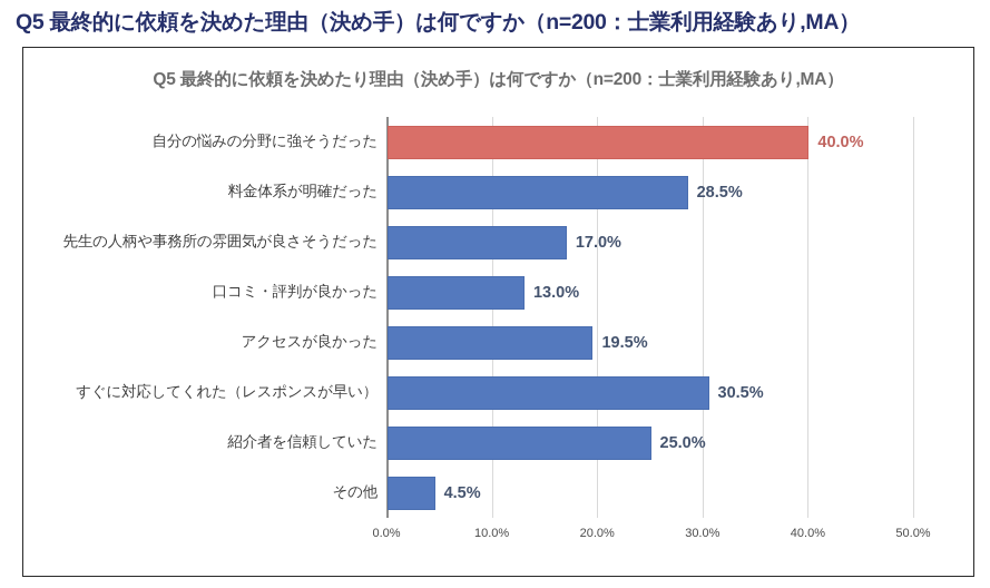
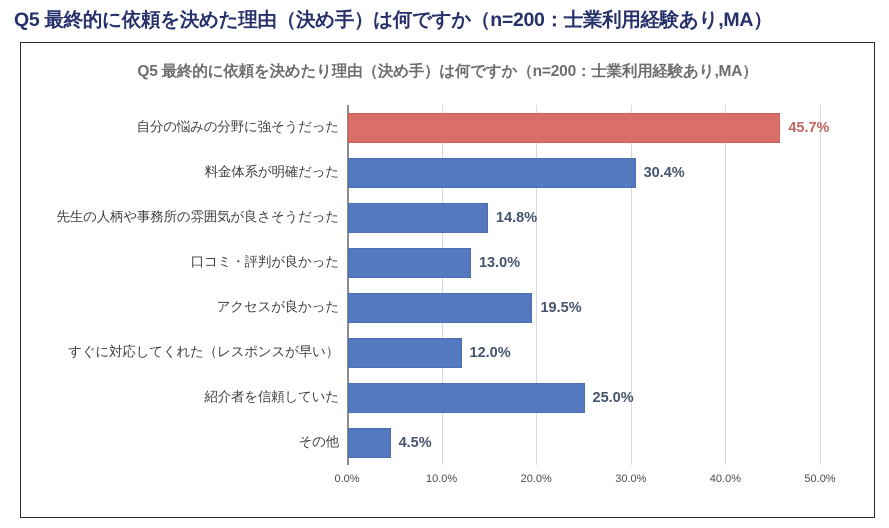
自分の悩みの分野に強そうだった: 40.0% -> 45.7%
料金体系が明確だった: 28.5% -> 30.4%
先生の人柄や事務所の雰囲気が良さそうだった: 17.0% -> 14.8%
すぐに対応してくれた（レスポンスが早い）: 30.5% -> 12.0%
